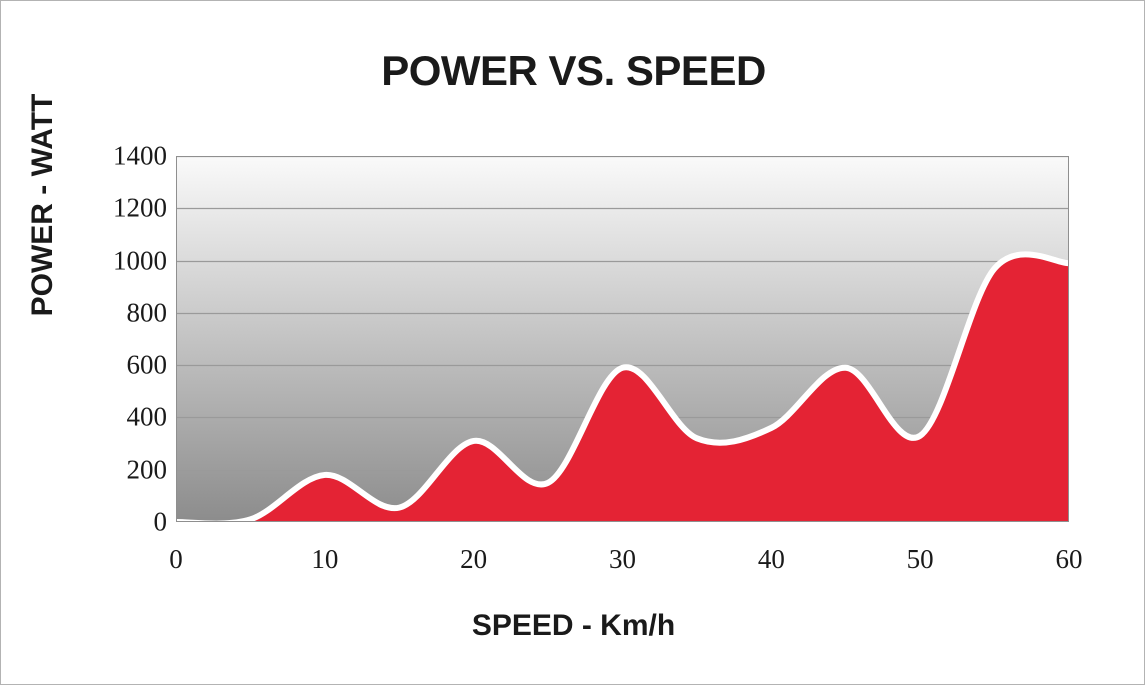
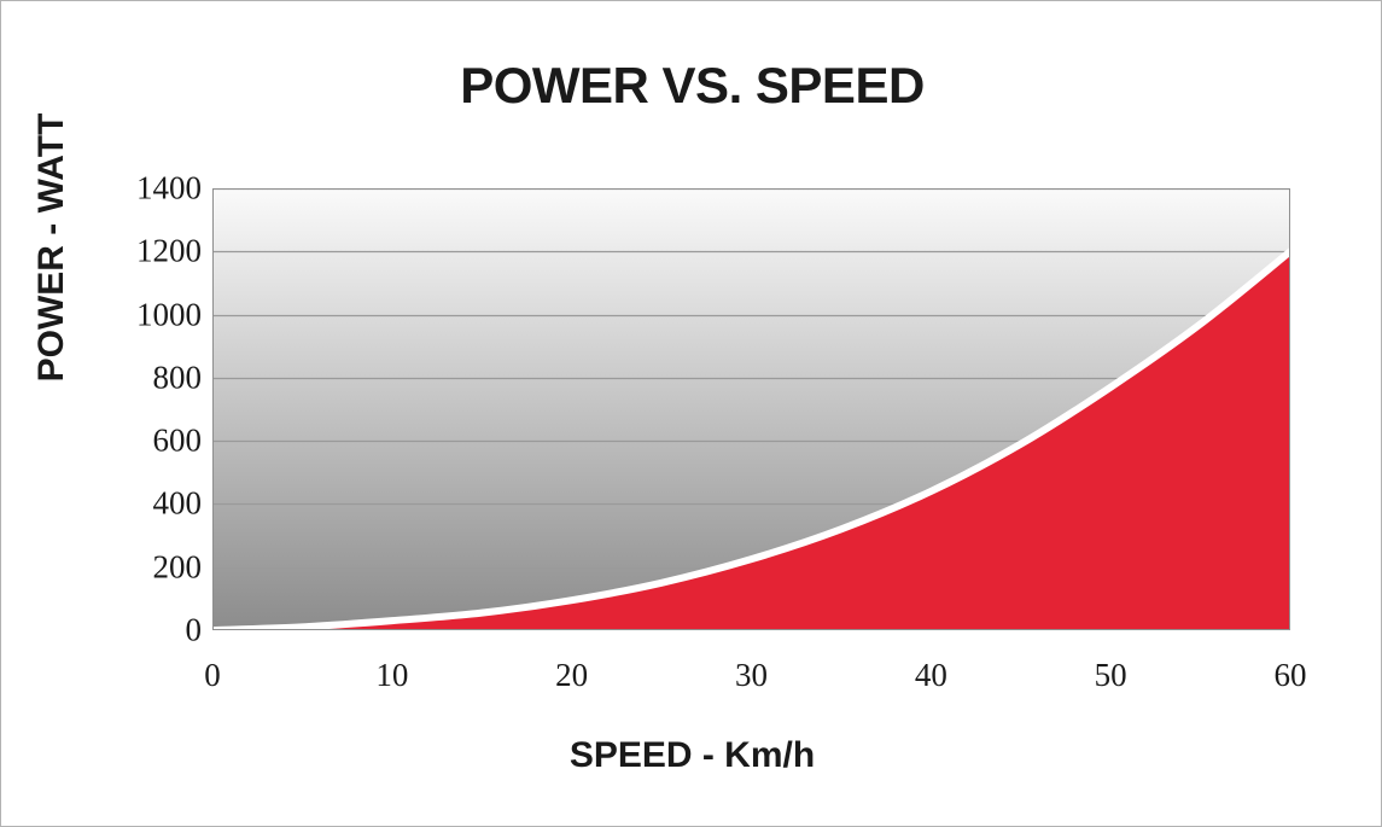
10: 180 -> 30
20: 310 -> 100
30: 590 -> 220
40: 360 -> 440
50: 330 -> 770
60: 990 -> 1200
